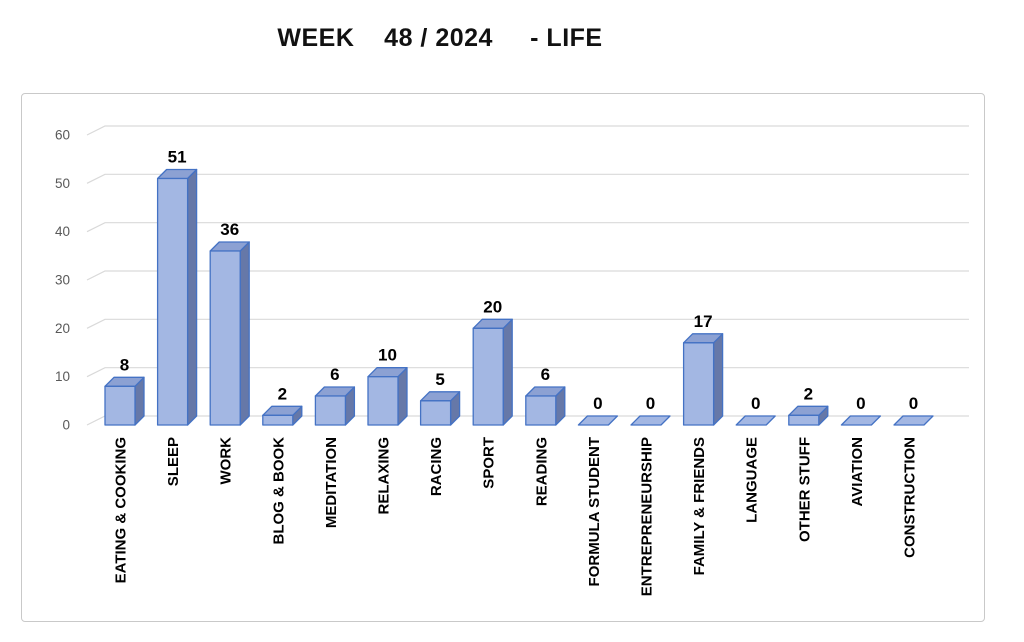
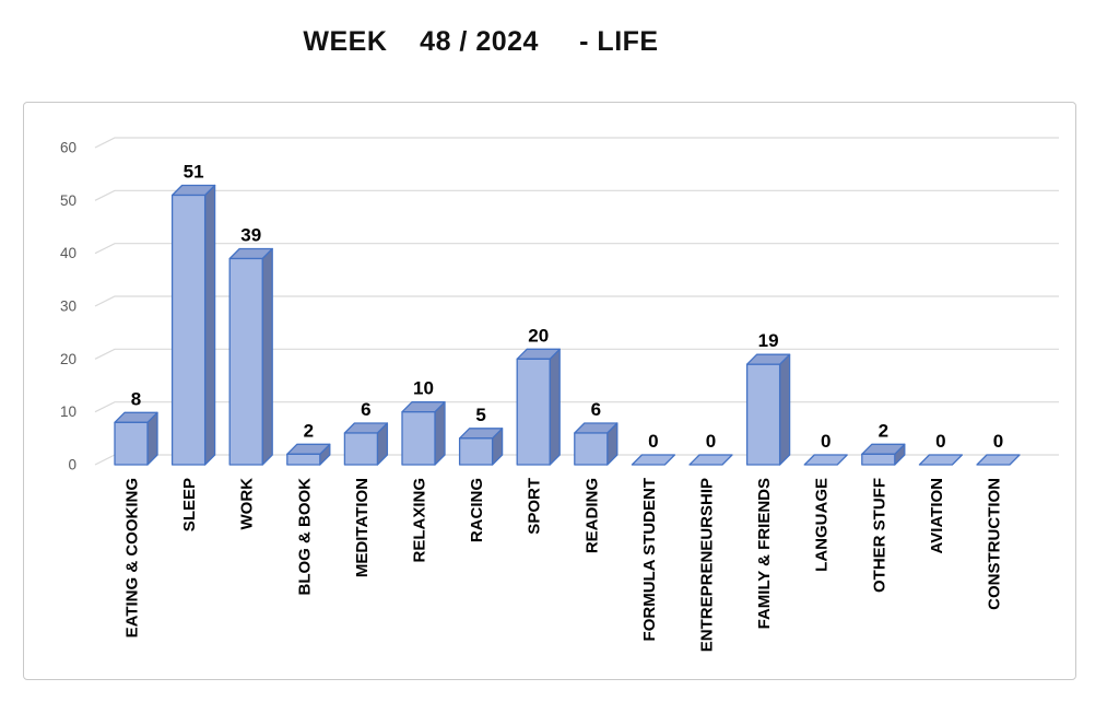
WORK: 36 -> 39
FAMILY & FRIENDS: 17 -> 19
